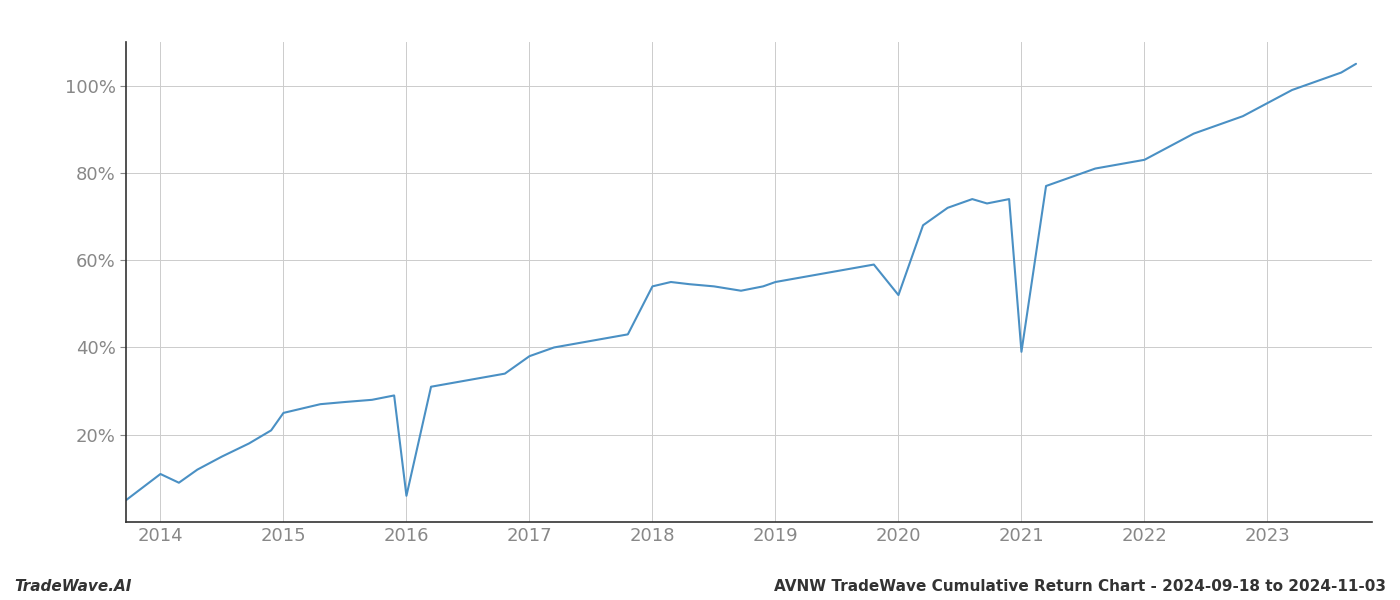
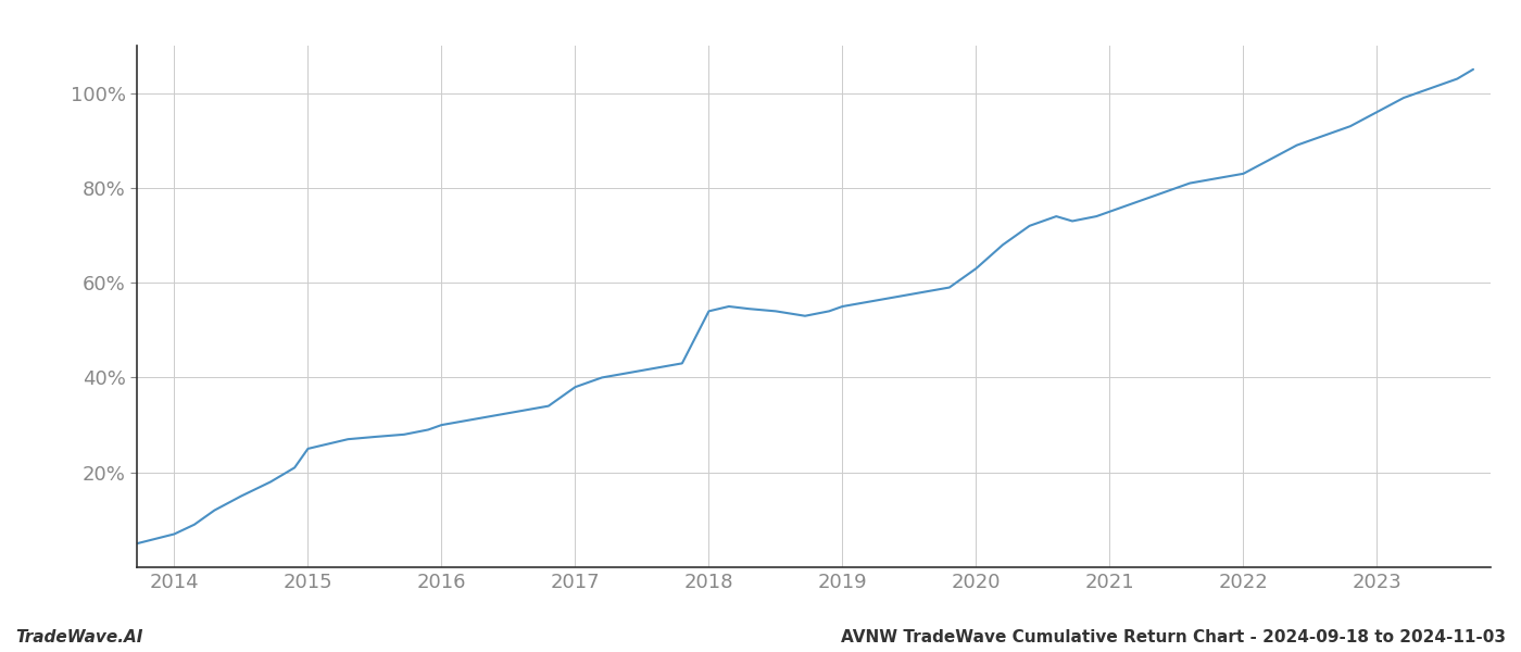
2014: 11.0% -> 7.0%
2016: 6.0% -> 30.0%
2020: 52.0% -> 63.0%
2021: 39.0% -> 75.0%
